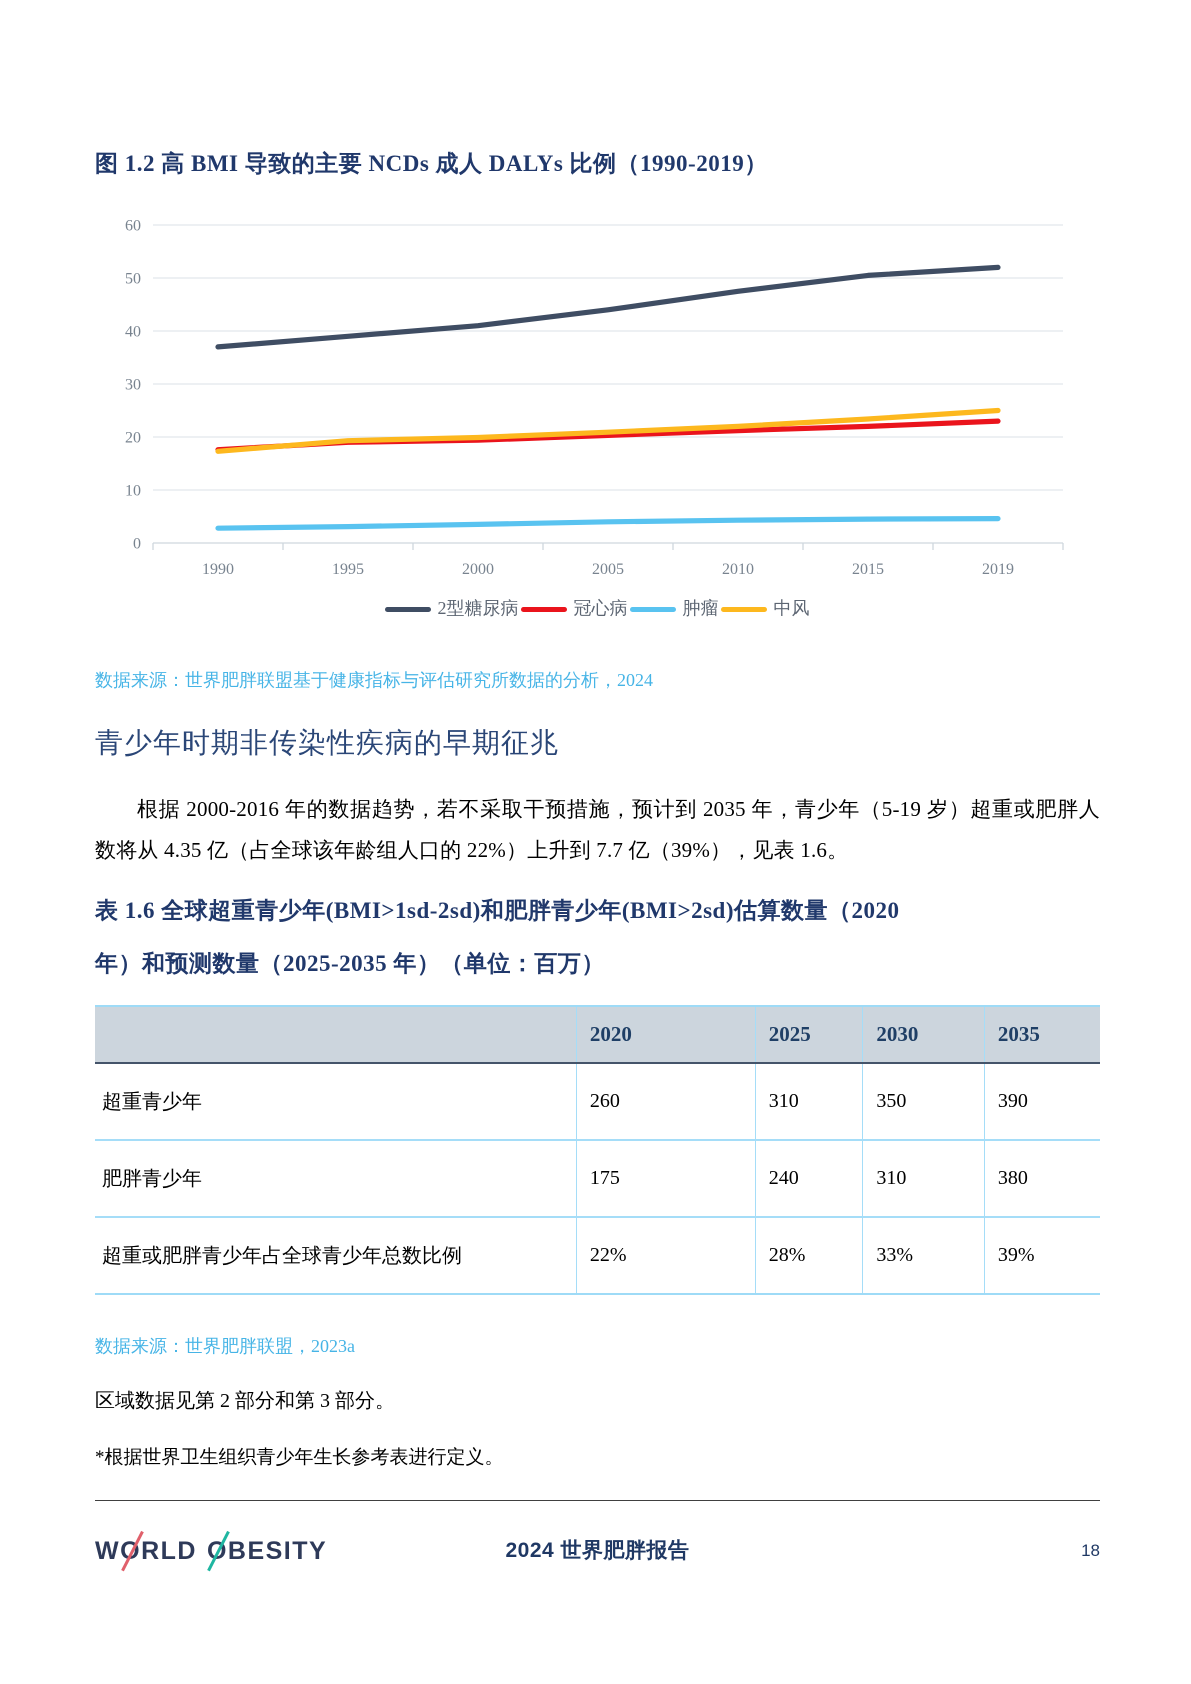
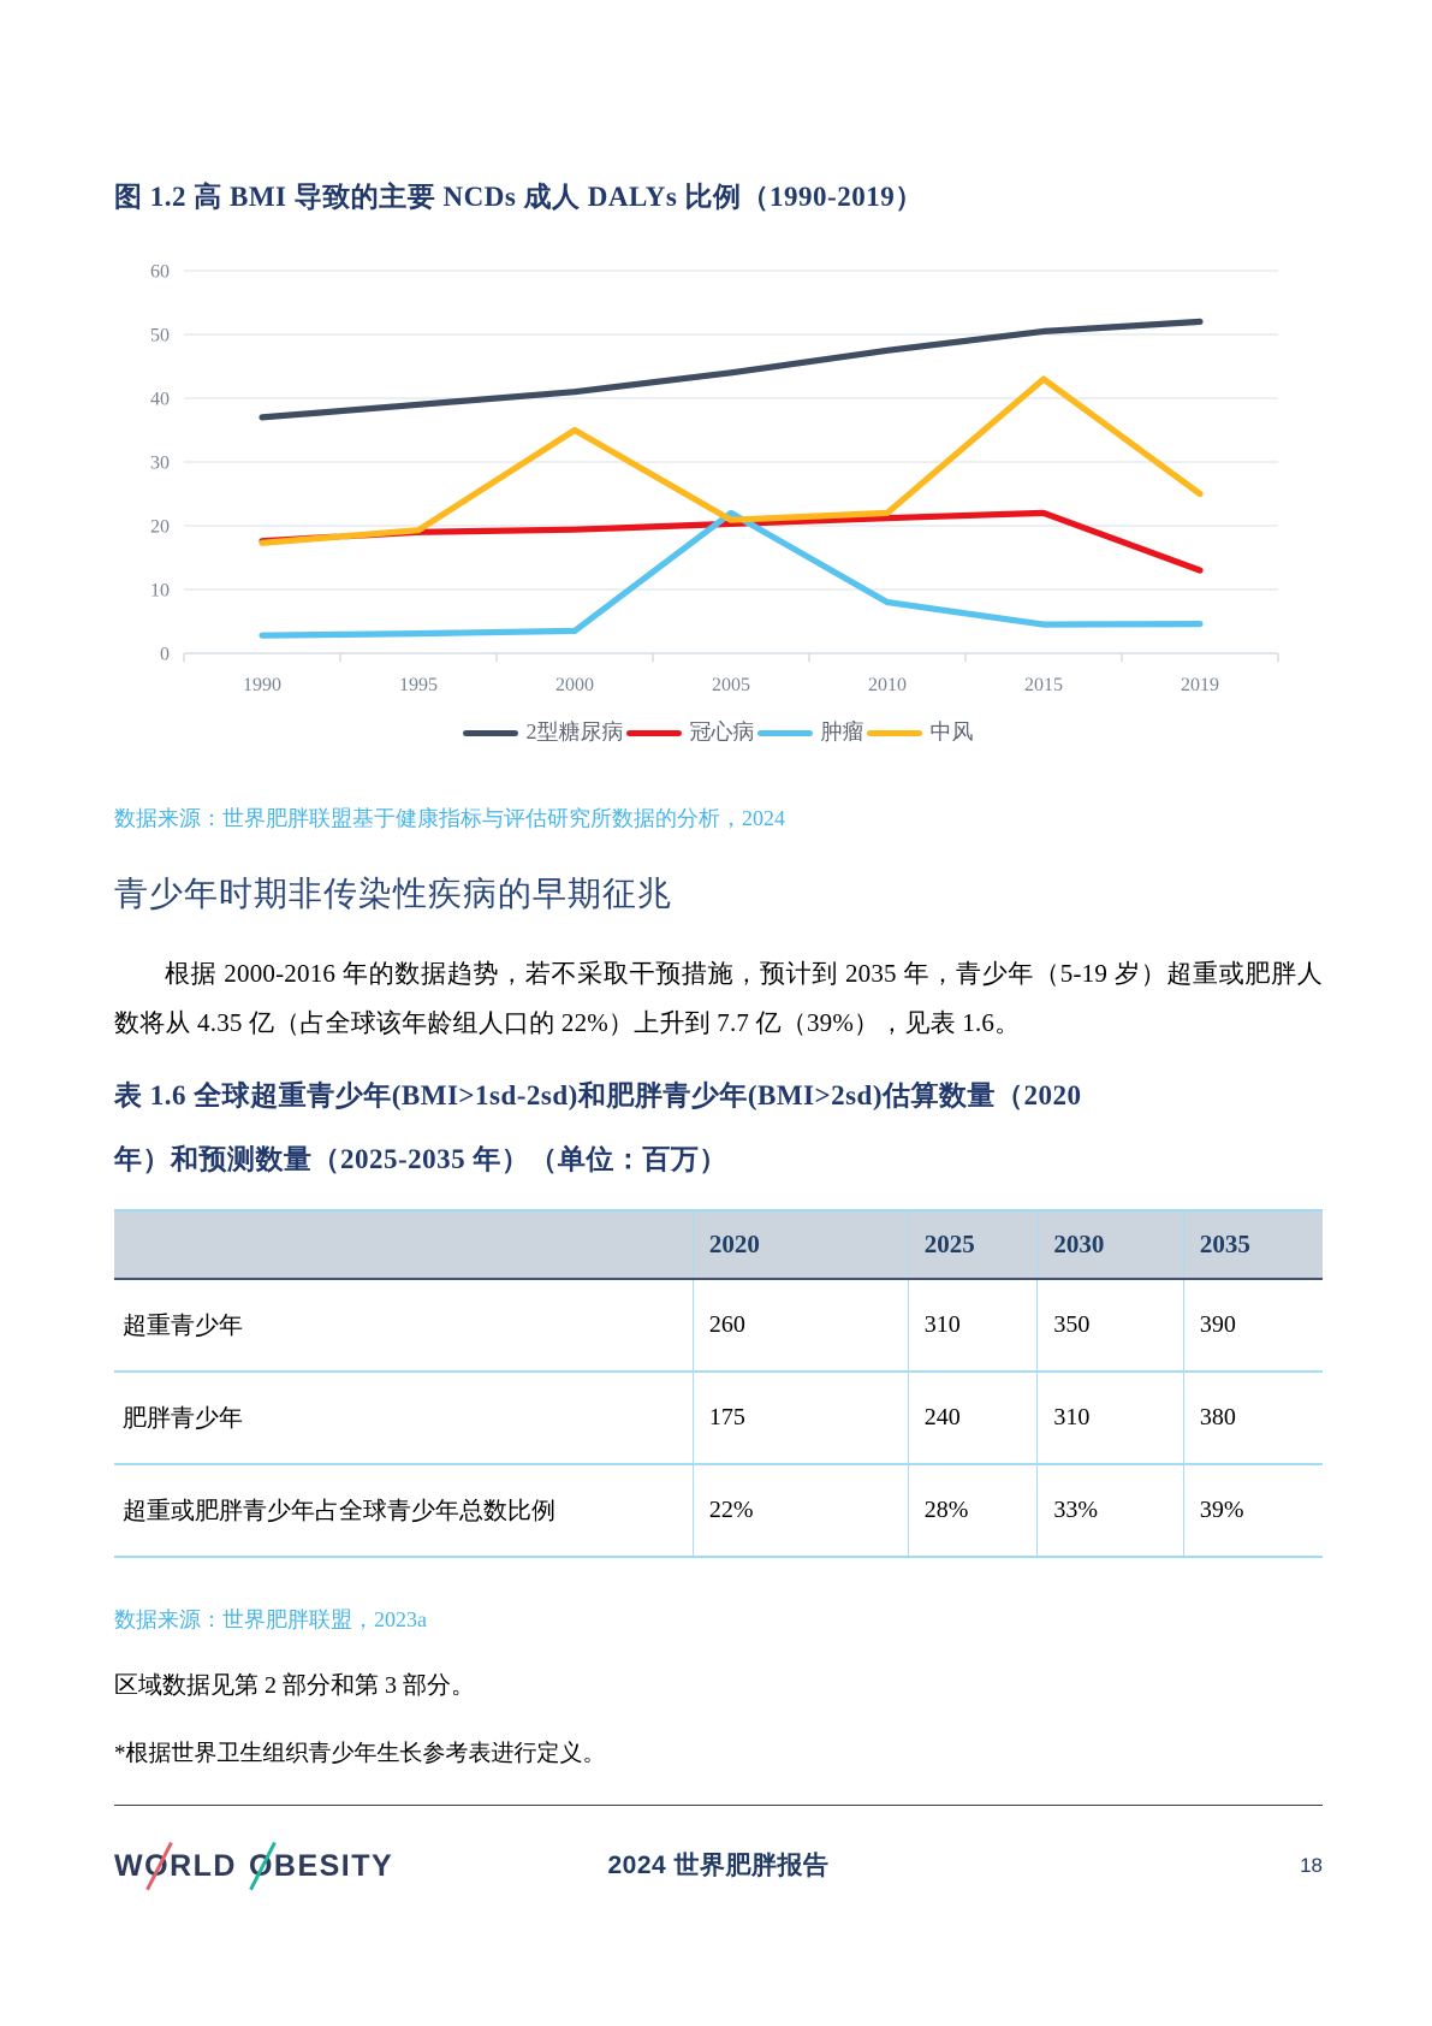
中风/2000: 20 -> 35
肿瘤/2005: 4 -> 22
肿瘤/2010: 4 -> 8
中风/2015: 23 -> 43
冠心病/2019: 23 -> 13
